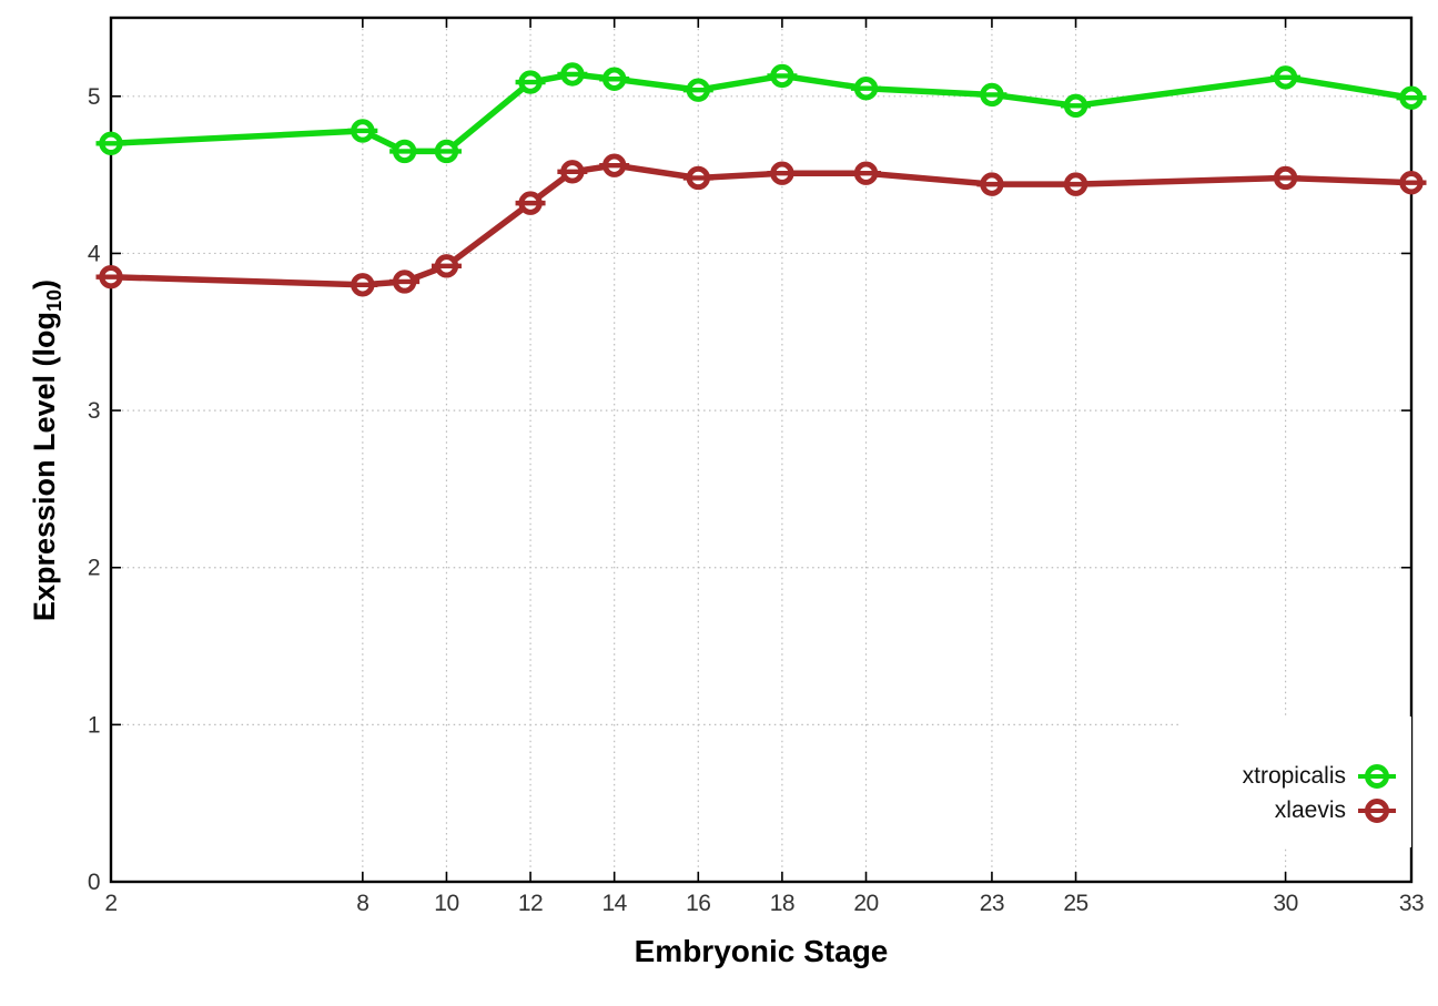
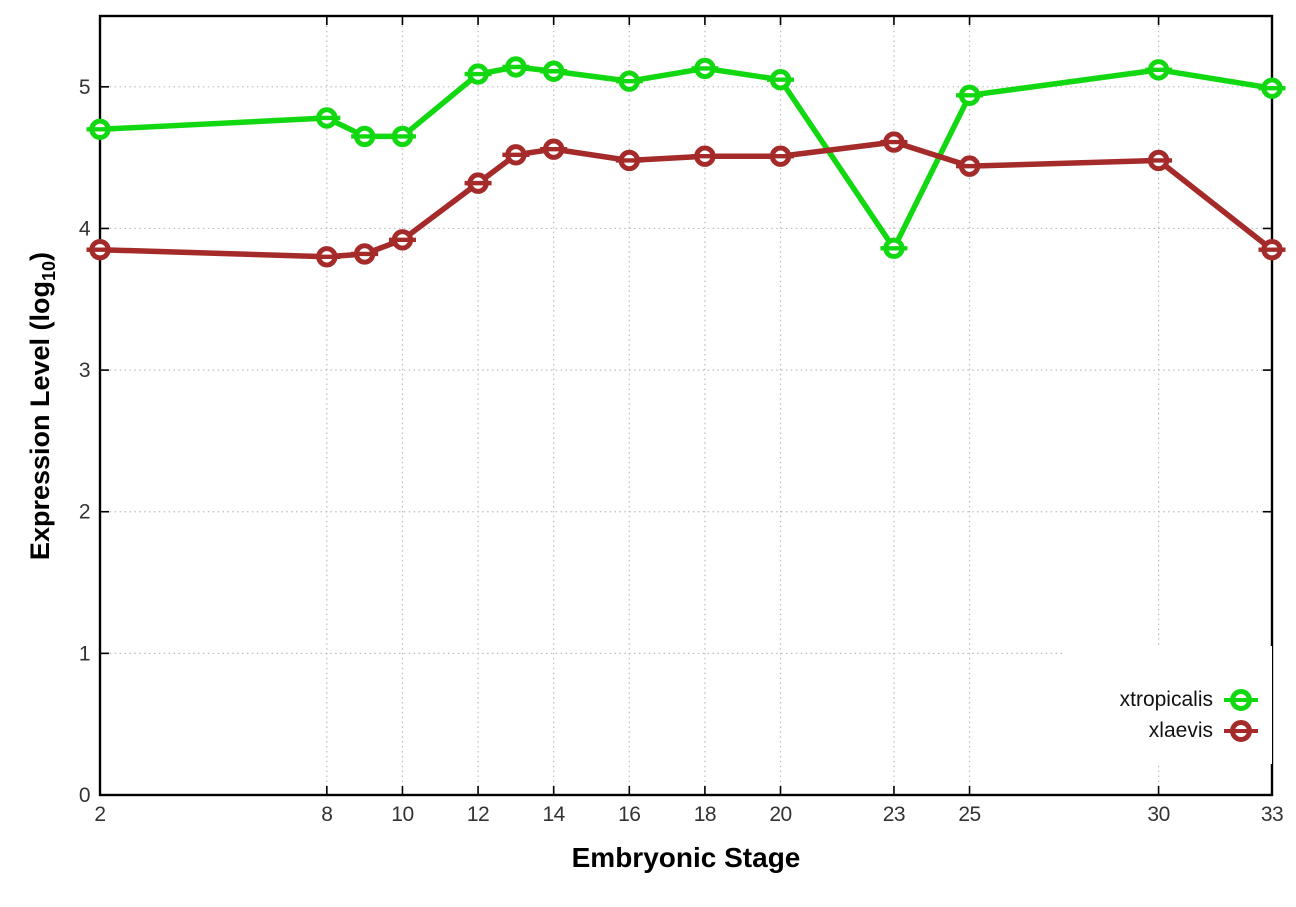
xtropicalis/23: 5.01 -> 3.86
xlaevis/23: 4.44 -> 4.61
xlaevis/33: 4.45 -> 3.85
